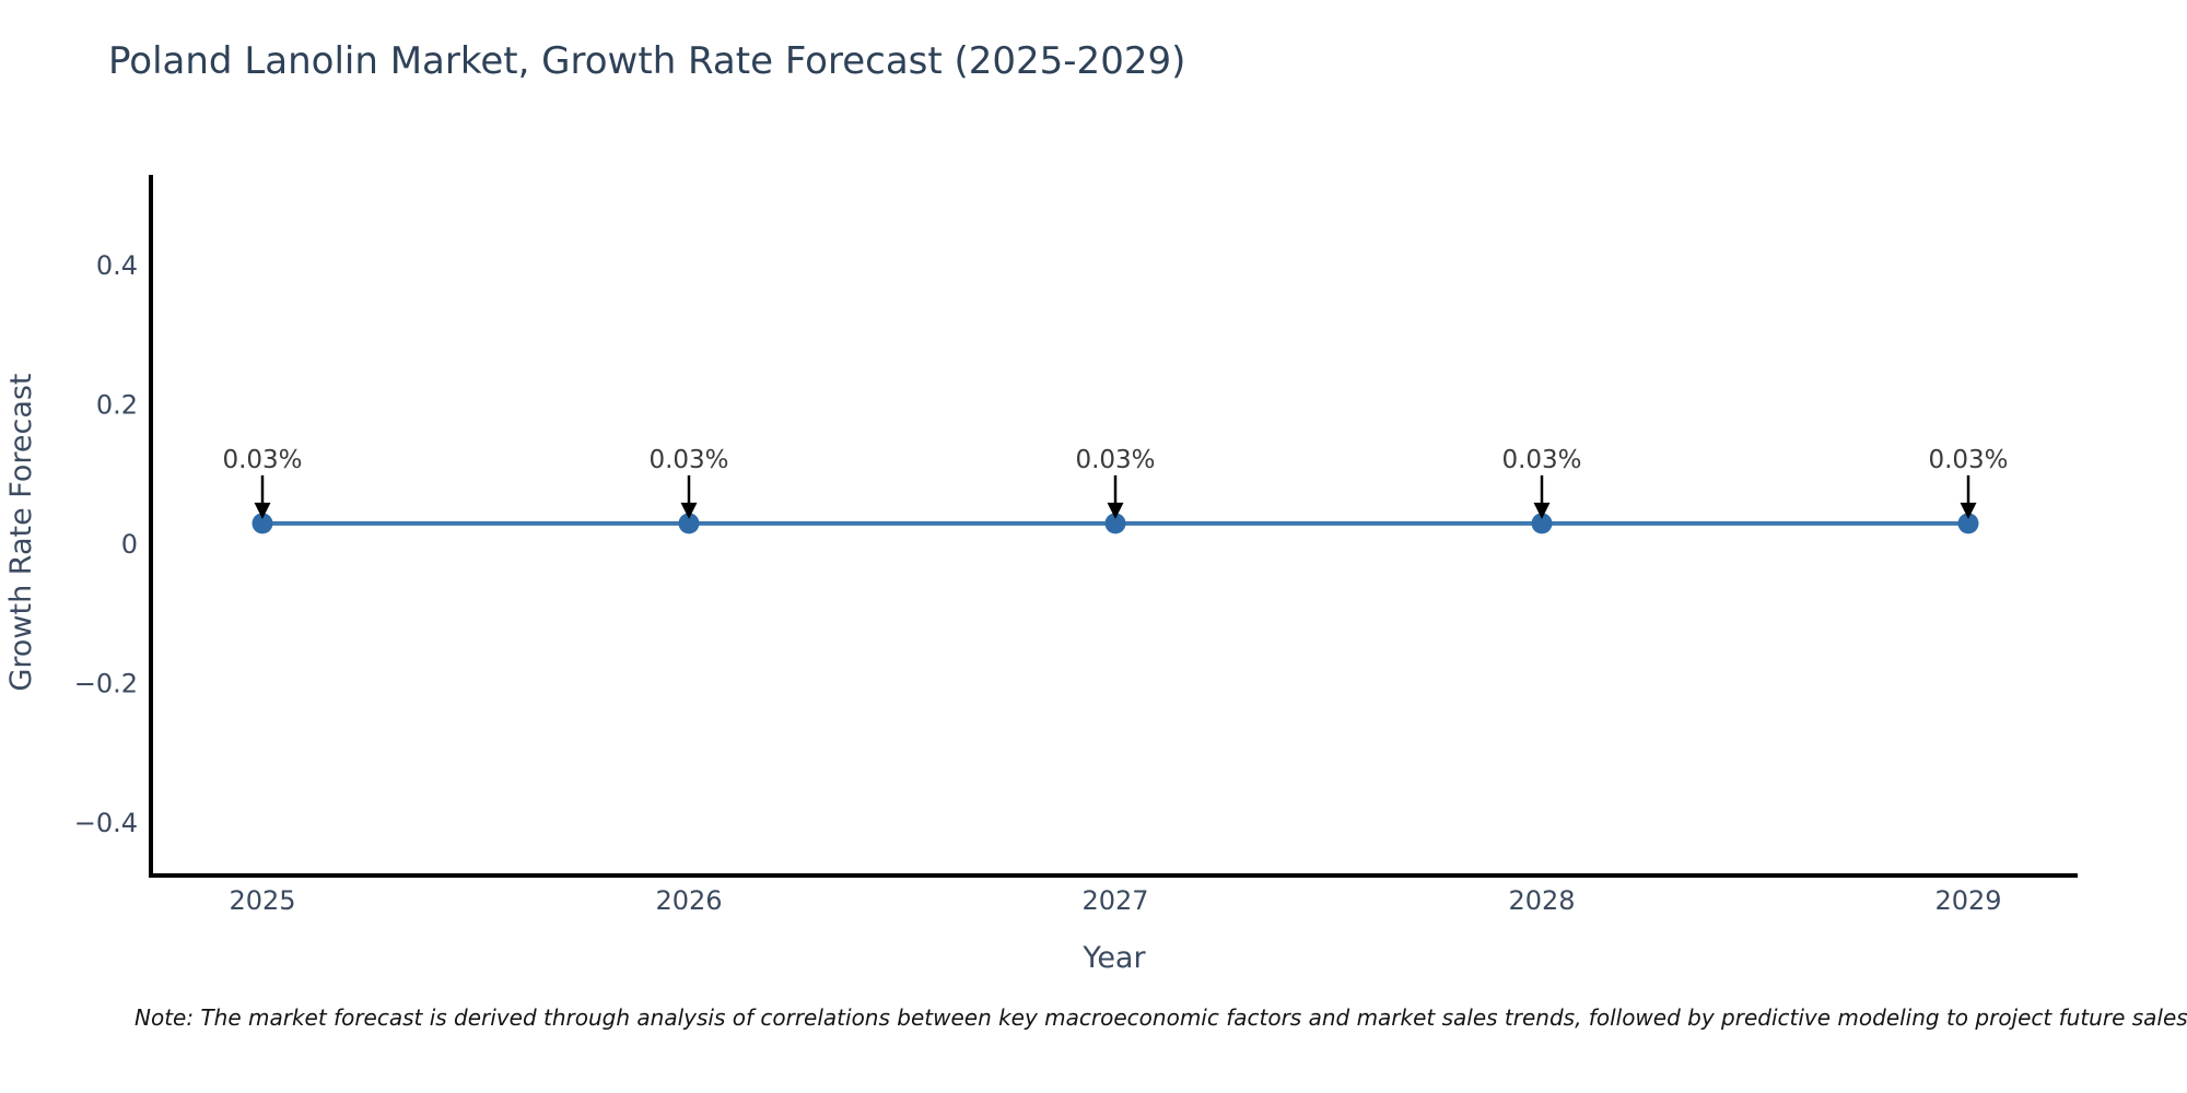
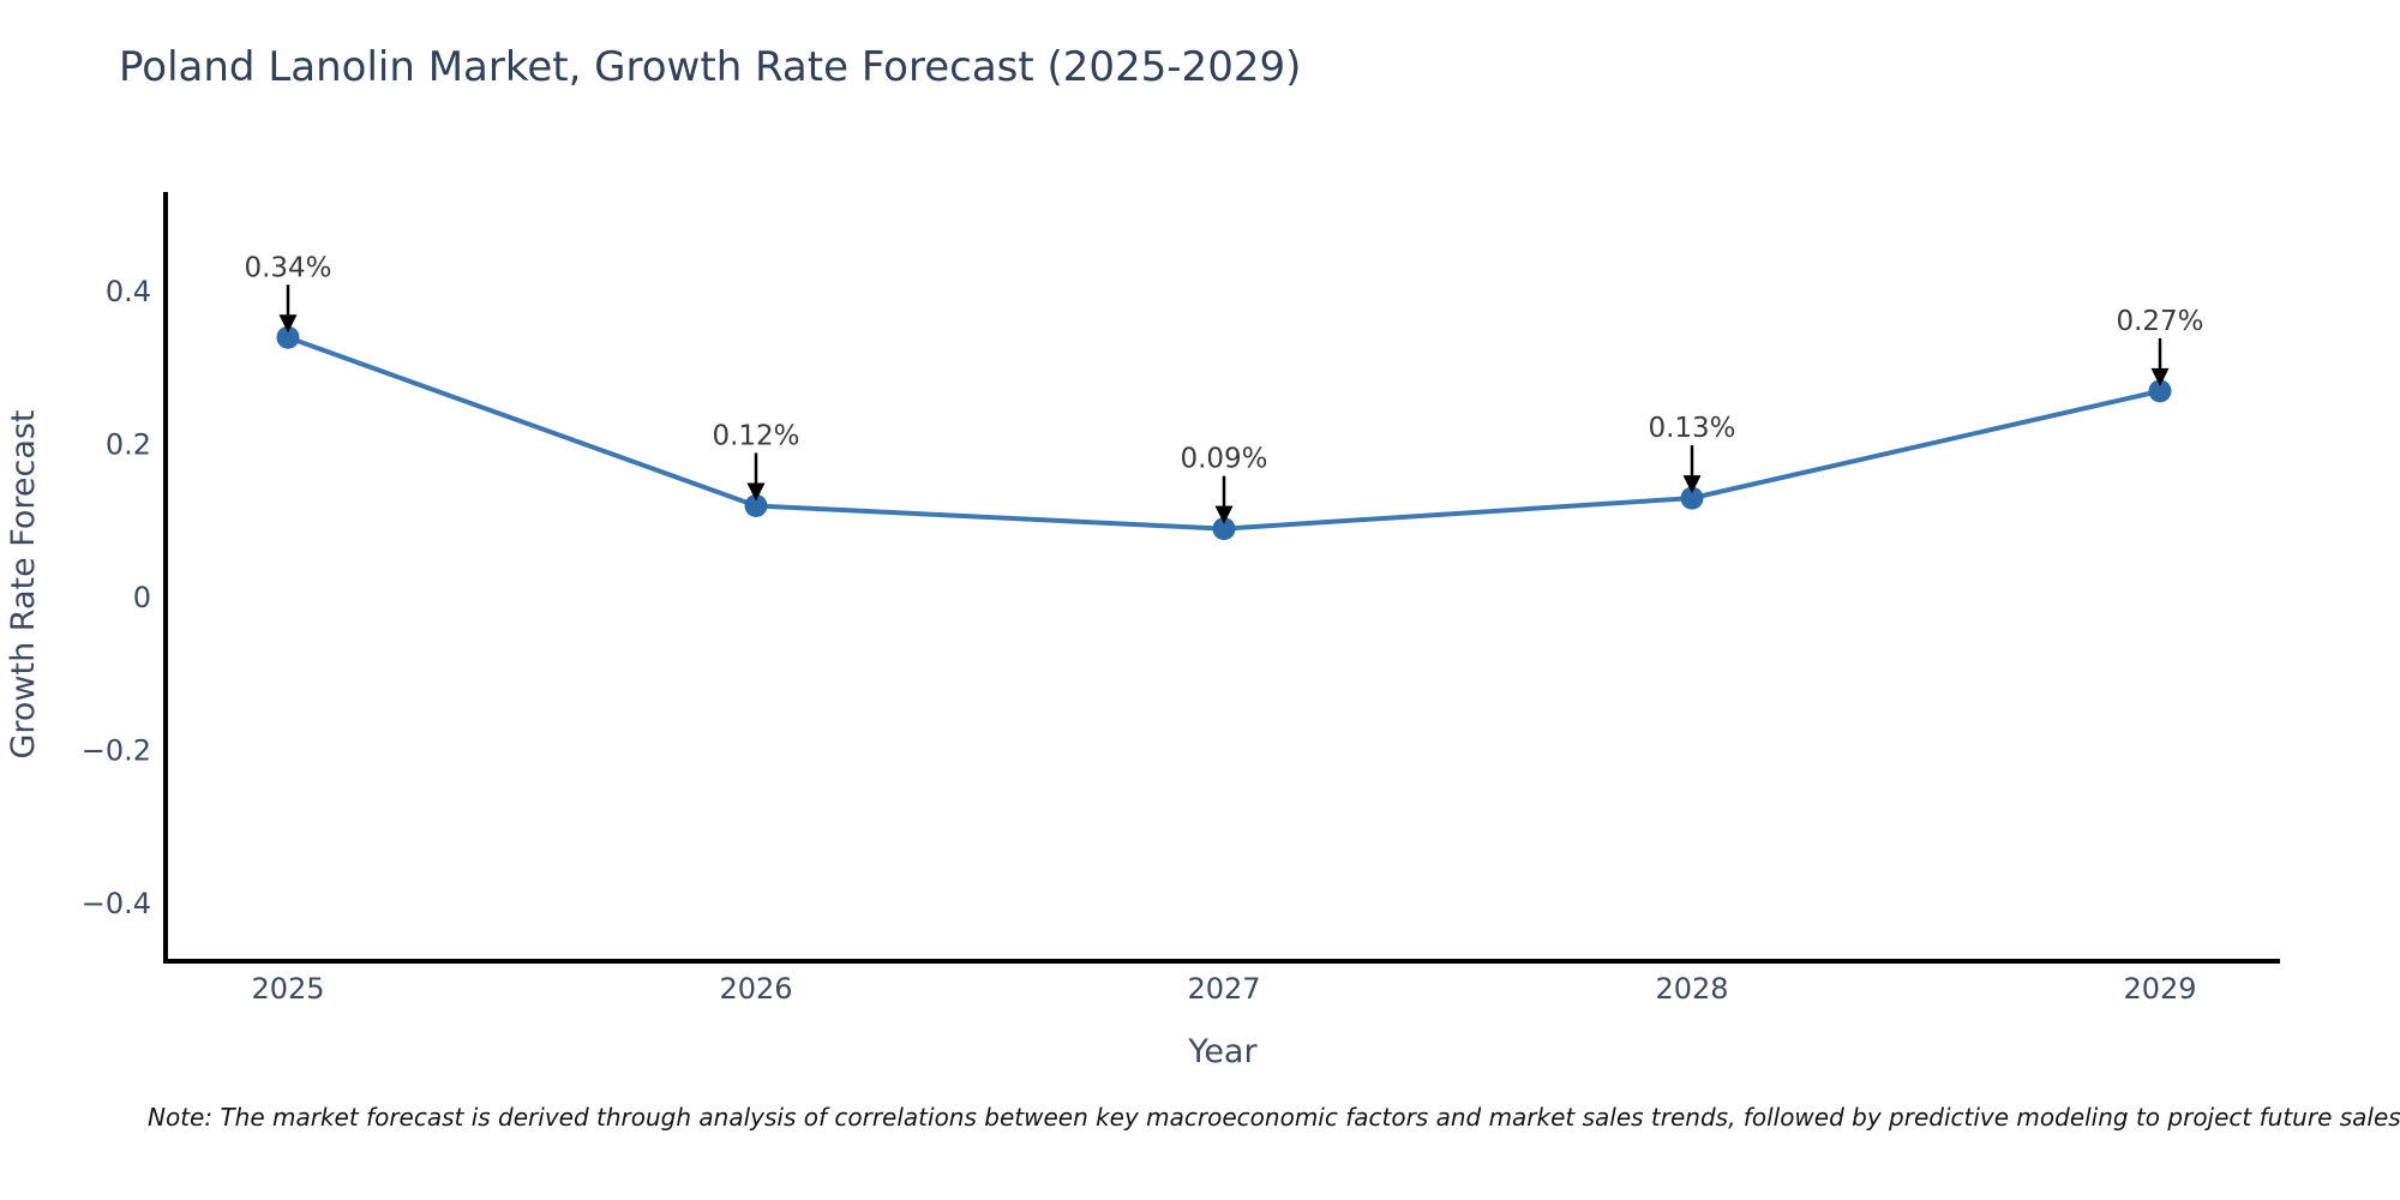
2025: 0.03% -> 0.34%
2026: 0.03% -> 0.12%
2027: 0.03% -> 0.09%
2028: 0.03% -> 0.13%
2029: 0.03% -> 0.27%
